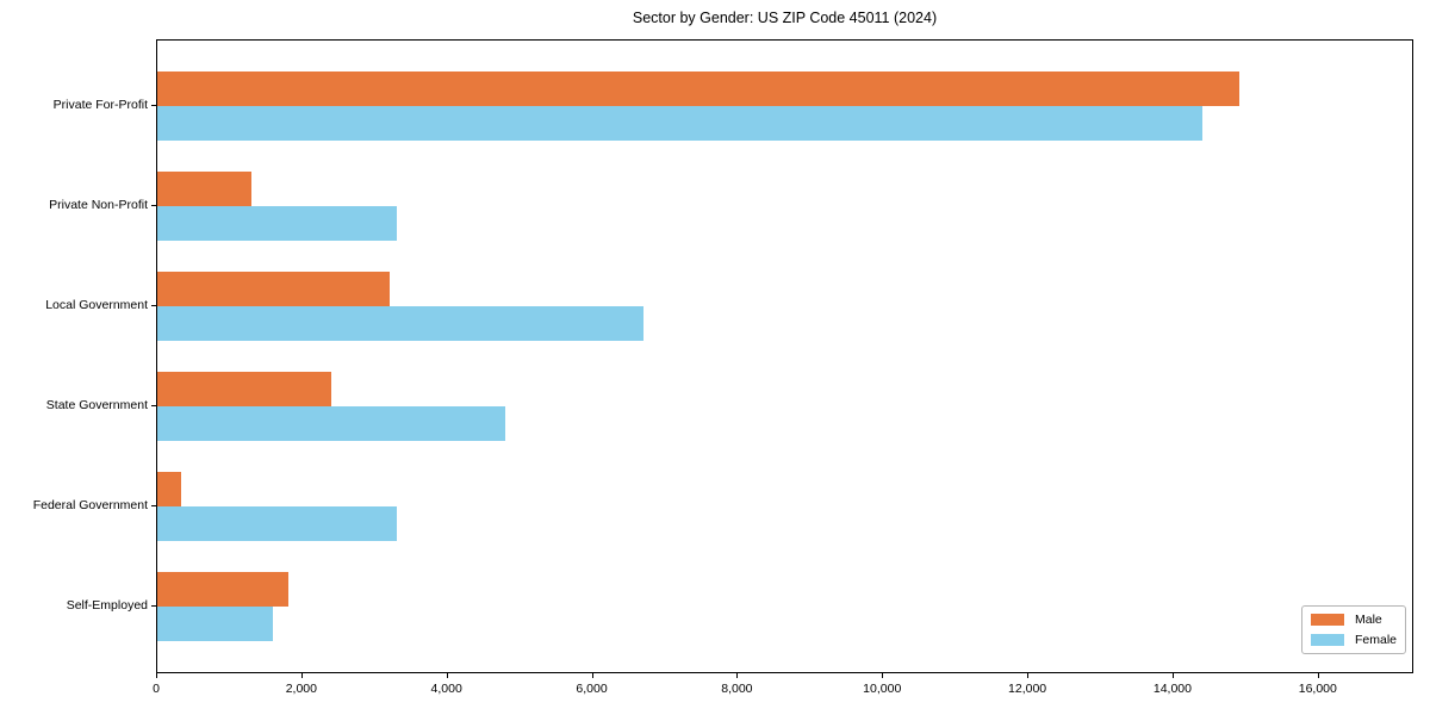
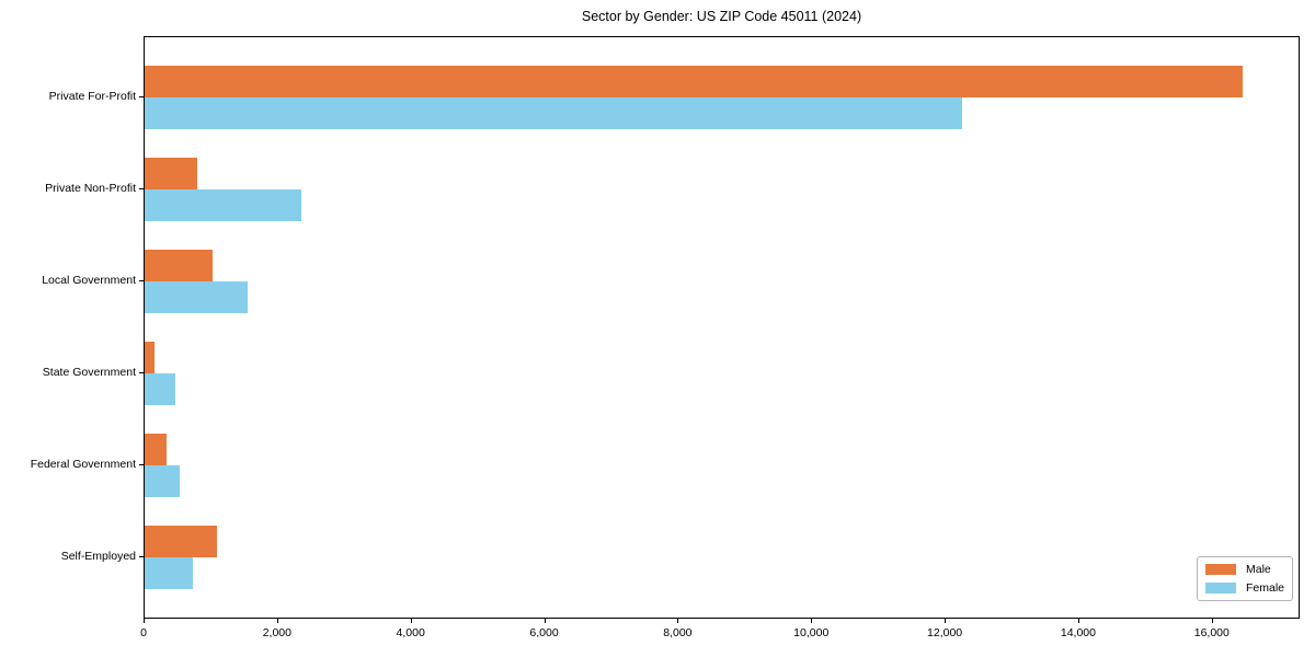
Male/Private For-Profit: 14900 -> 16400
Female/Private For-Profit: 14400 -> 12200
Male/Private Non-Profit: 1300 -> 800
Female/Private Non-Profit: 3300 -> 2400
Male/Local Government: 3200 -> 1000
Female/Local Government: 6700 -> 1600
Male/State Government: 2400 -> 100
Female/State Government: 4800 -> 500
Female/Federal Government: 3300 -> 500
Male/Self-Employed: 1800 -> 1100
Female/Self-Employed: 1600 -> 700
